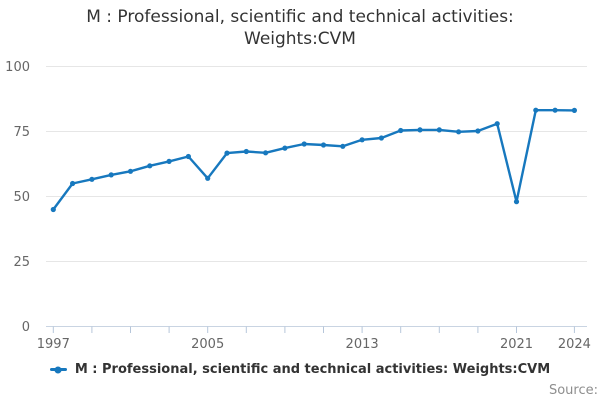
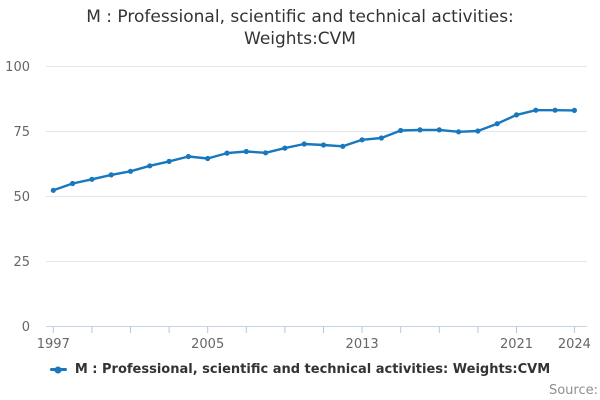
1997: 45 -> 52
2005: 57 -> 65
2021: 48 -> 81
